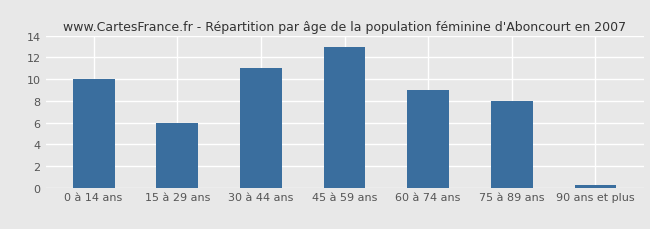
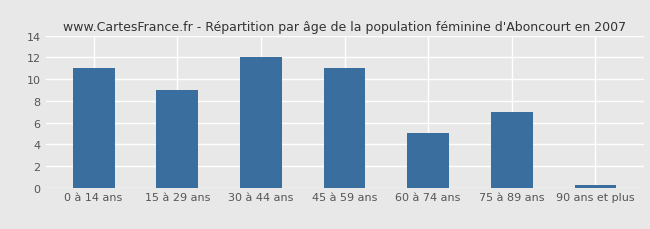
0 à 14 ans: 10.0 -> 11.0
15 à 29 ans: 6.0 -> 9.0
30 à 44 ans: 11.0 -> 12.0
45 à 59 ans: 13.0 -> 11.0
60 à 74 ans: 9.0 -> 5.0
75 à 89 ans: 8.0 -> 7.0
